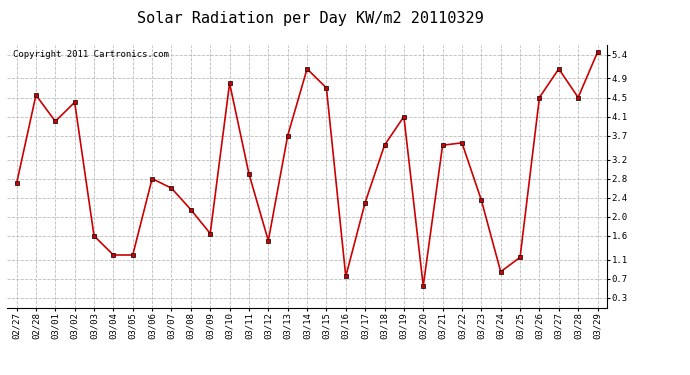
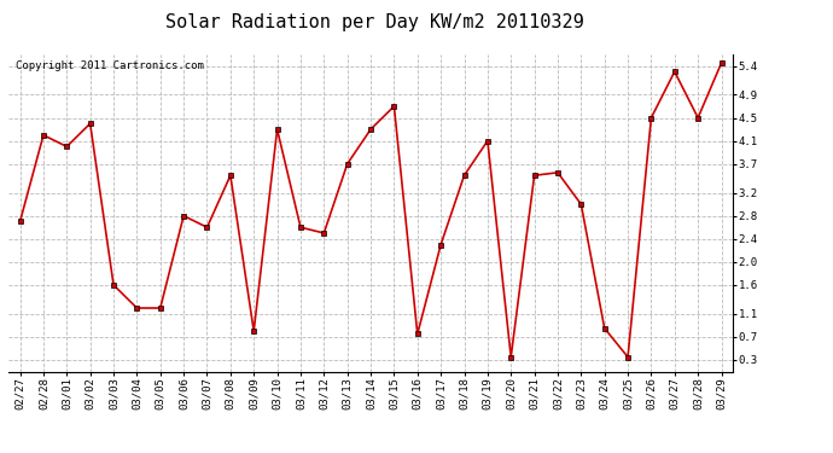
02/28: 4.55 -> 4.20
03/08: 2.15 -> 3.50
03/09: 1.65 -> 0.80
03/10: 4.80 -> 4.30
03/11: 2.90 -> 2.60
03/12: 1.50 -> 2.50
03/14: 5.10 -> 4.30
03/20: 0.55 -> 0.35
03/23: 2.35 -> 3.00
03/25: 1.15 -> 0.35
03/27: 5.10 -> 5.30
